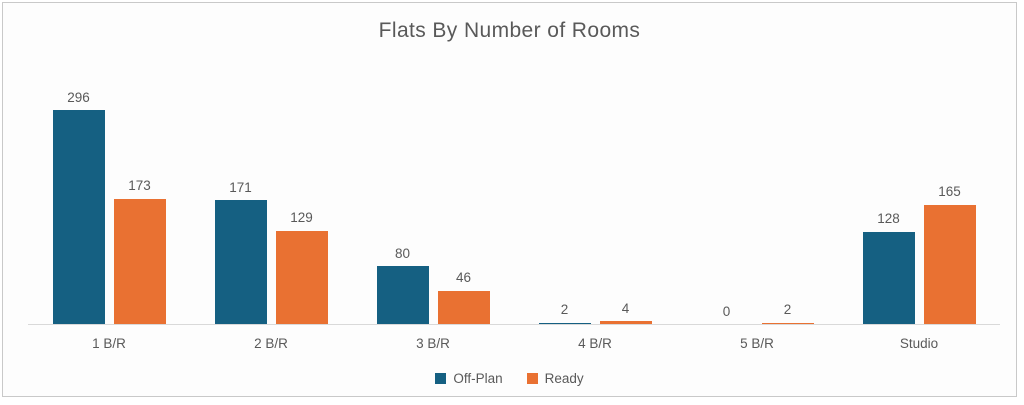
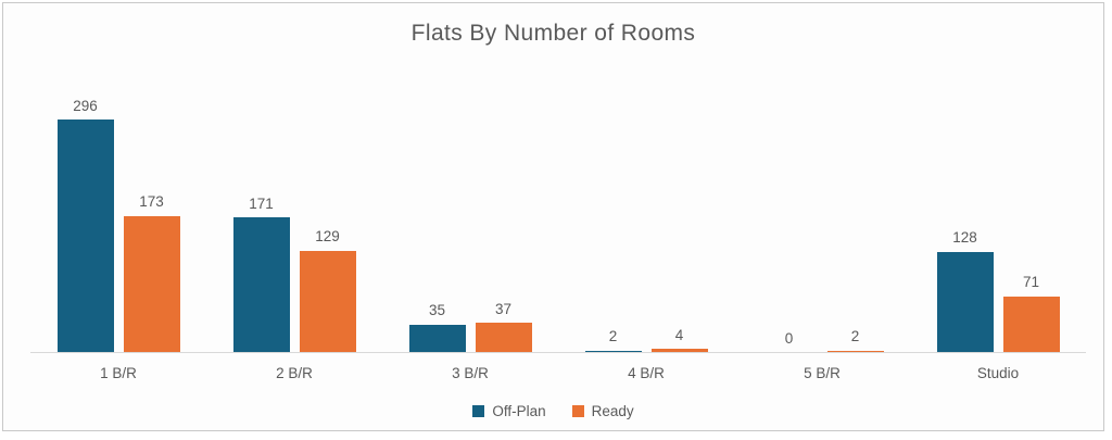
Off-Plan/3 B/R: 80 -> 35
Ready/3 B/R: 46 -> 37
Ready/Studio: 165 -> 71
